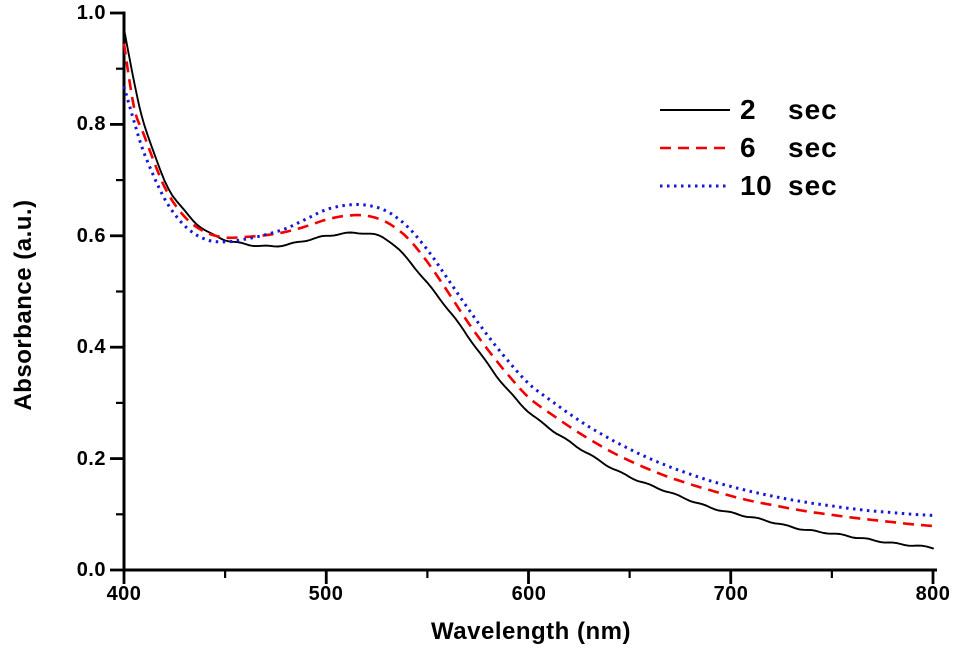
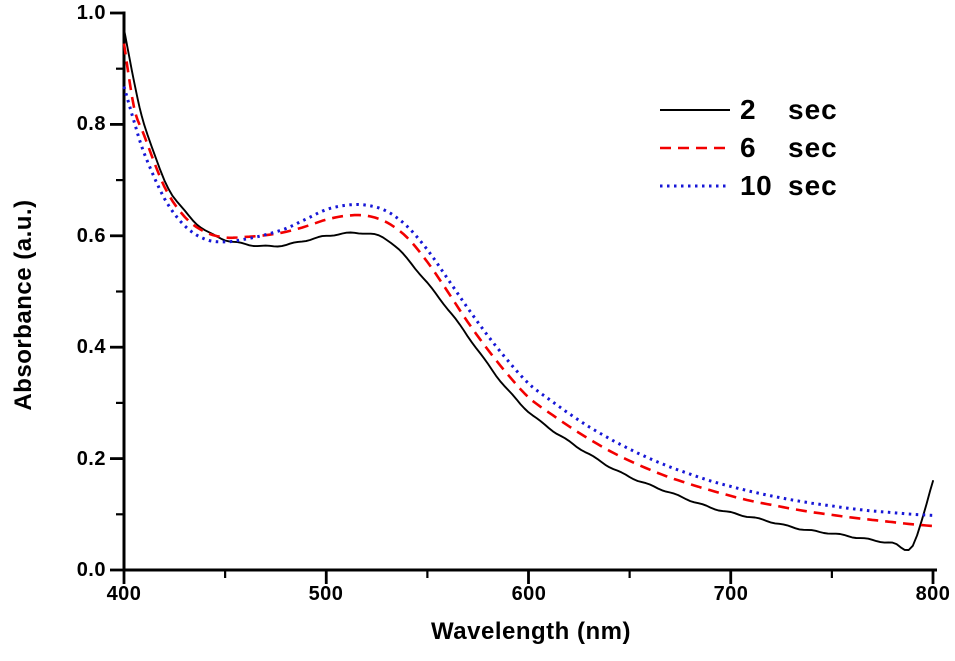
2 sec/800: 0.04 -> 0.16
